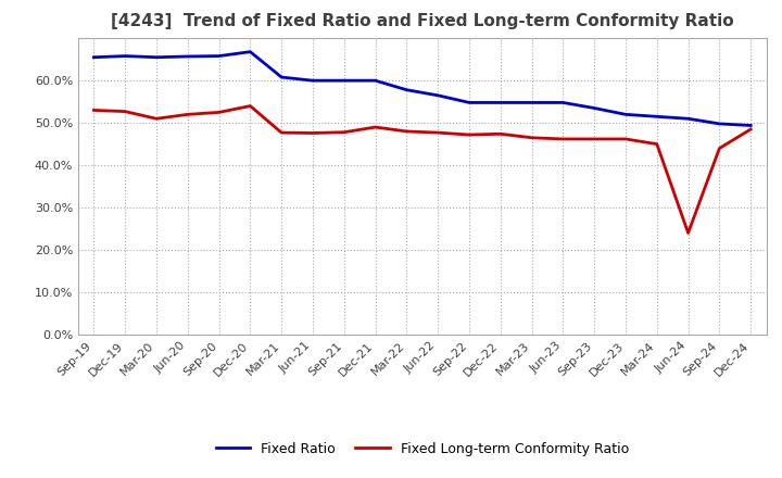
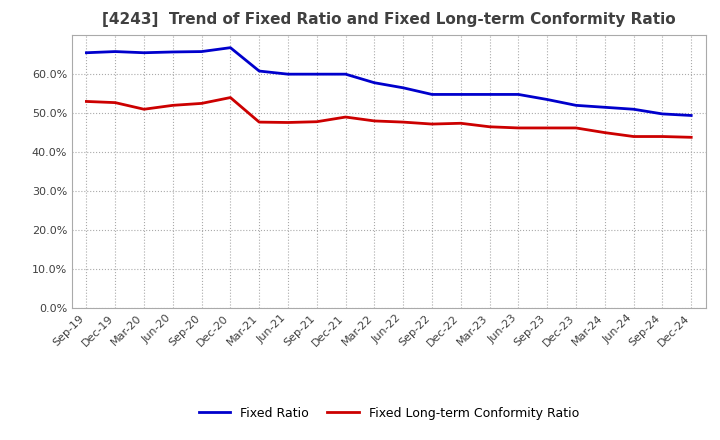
Fixed Long-term Conformity Ratio/Jun-24: 24.0% -> 44.0%
Fixed Long-term Conformity Ratio/Dec-24: 48.5% -> 43.8%
